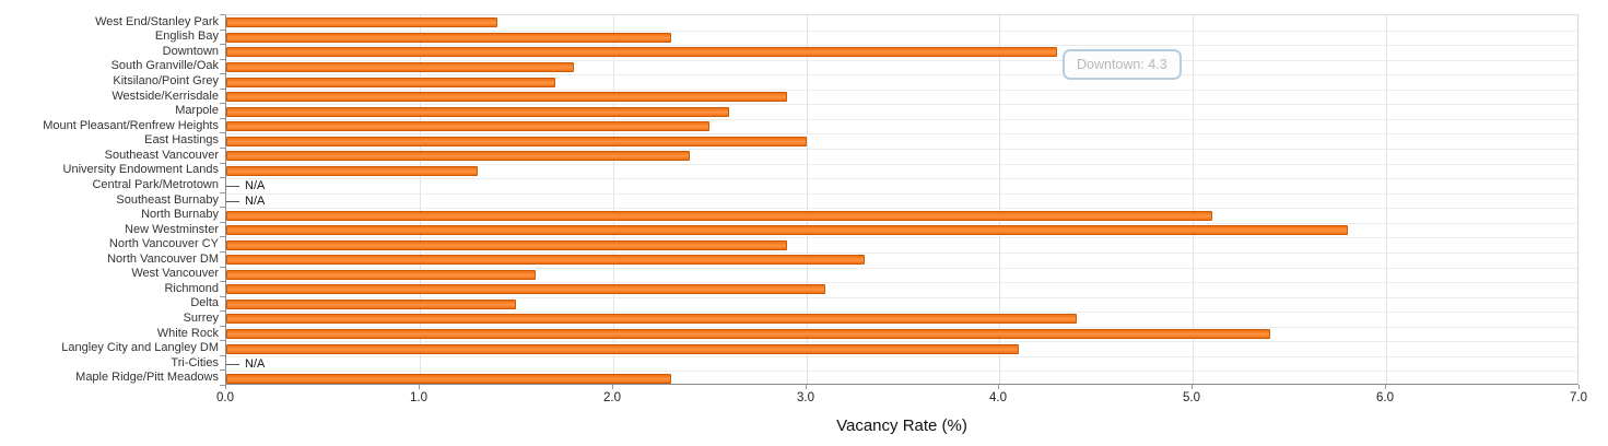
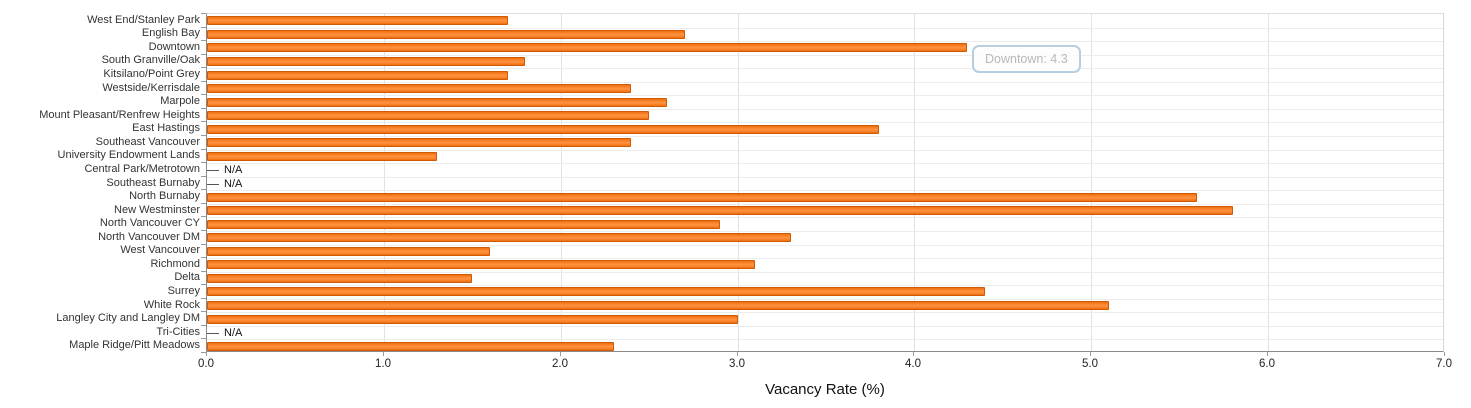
West End/Stanley Park: 1.4 -> 1.7
English Bay: 2.3 -> 2.7
Westside/Kerrisdale: 2.9 -> 2.4
East Hastings: 3.0 -> 3.8
North Burnaby: 5.1 -> 5.6
White Rock: 5.4 -> 5.1
Langley City and Langley DM: 4.1 -> 3.0
